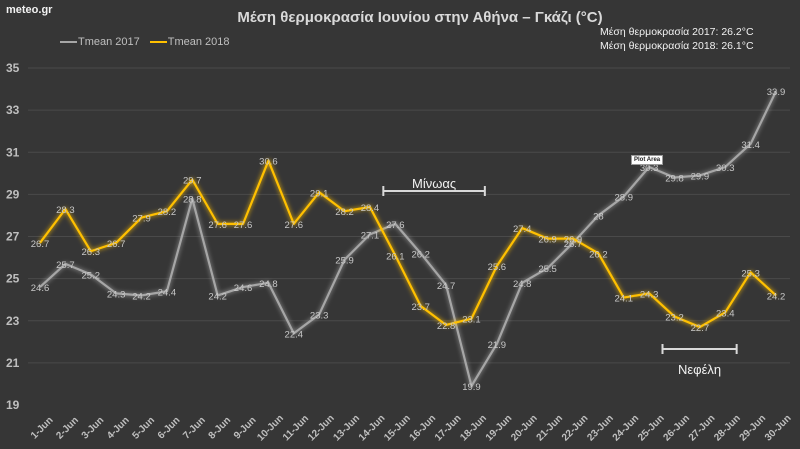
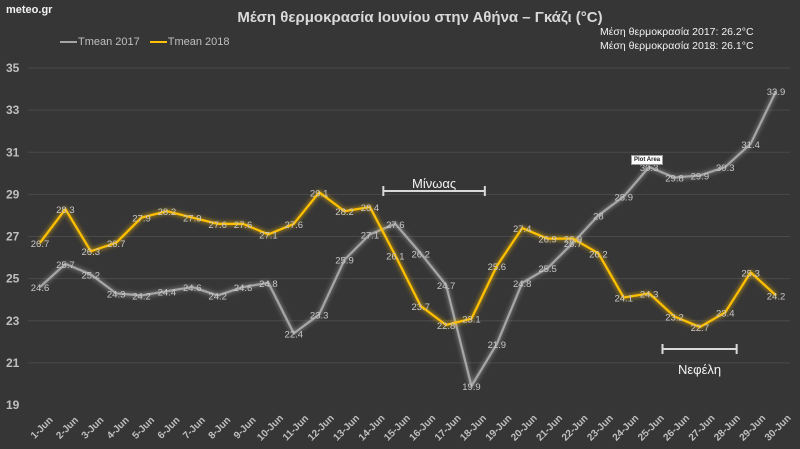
Tmean 2017/7-Jun: 28.8 -> 24.6
Tmean 2018/7-Jun: 29.7 -> 27.9
Tmean 2018/10-Jun: 30.6 -> 27.1
